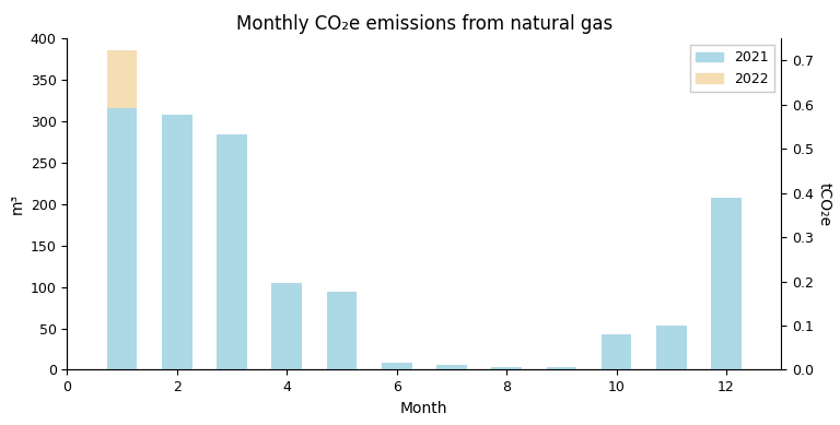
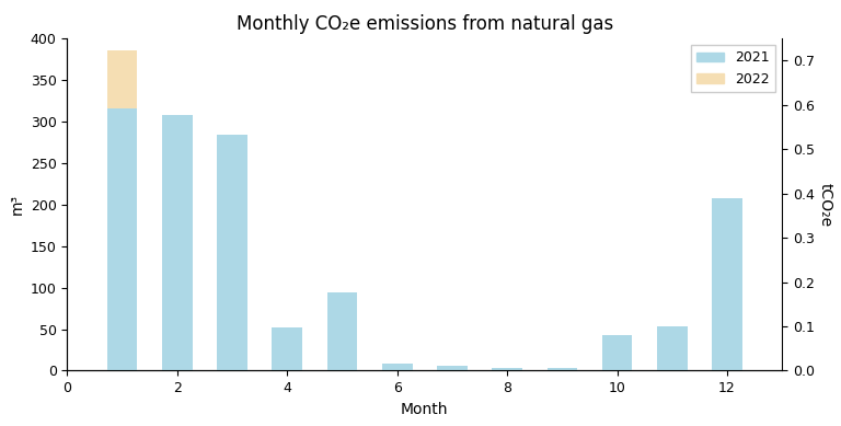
2021/4: 105 -> 52
